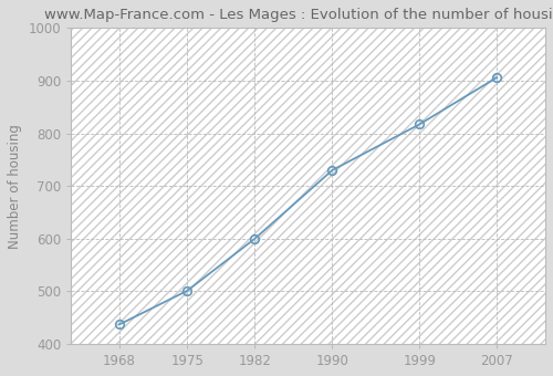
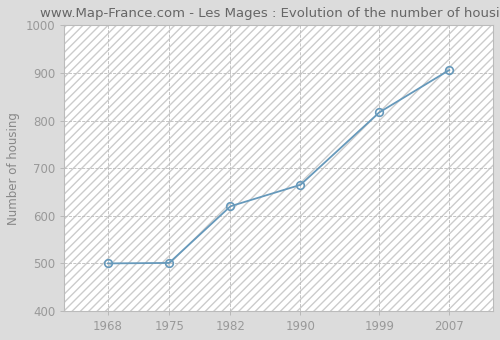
1968: 437 -> 500
1982: 600 -> 620
1990: 730 -> 665
